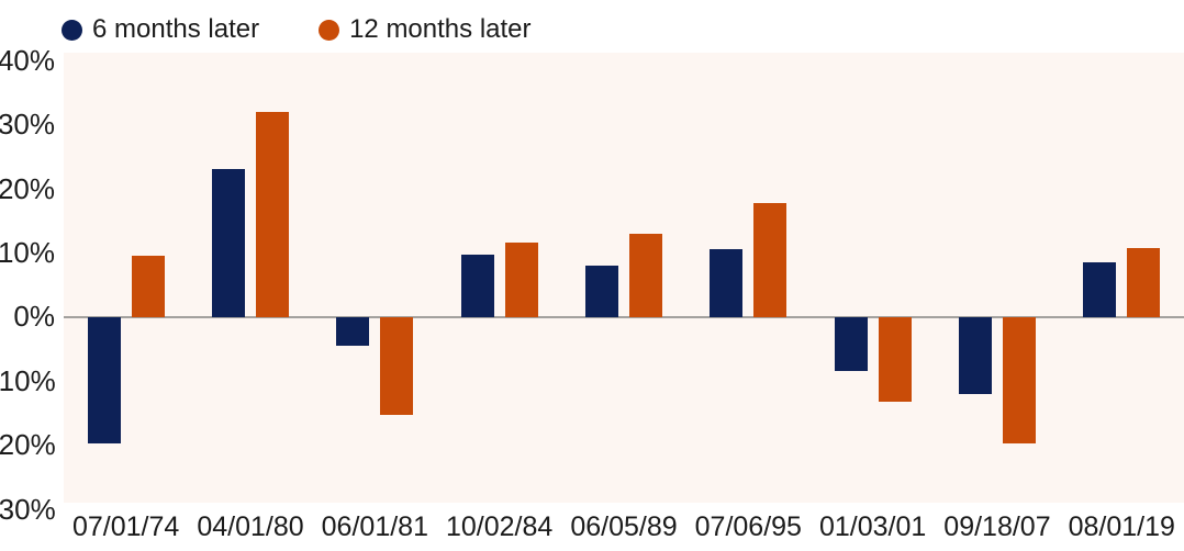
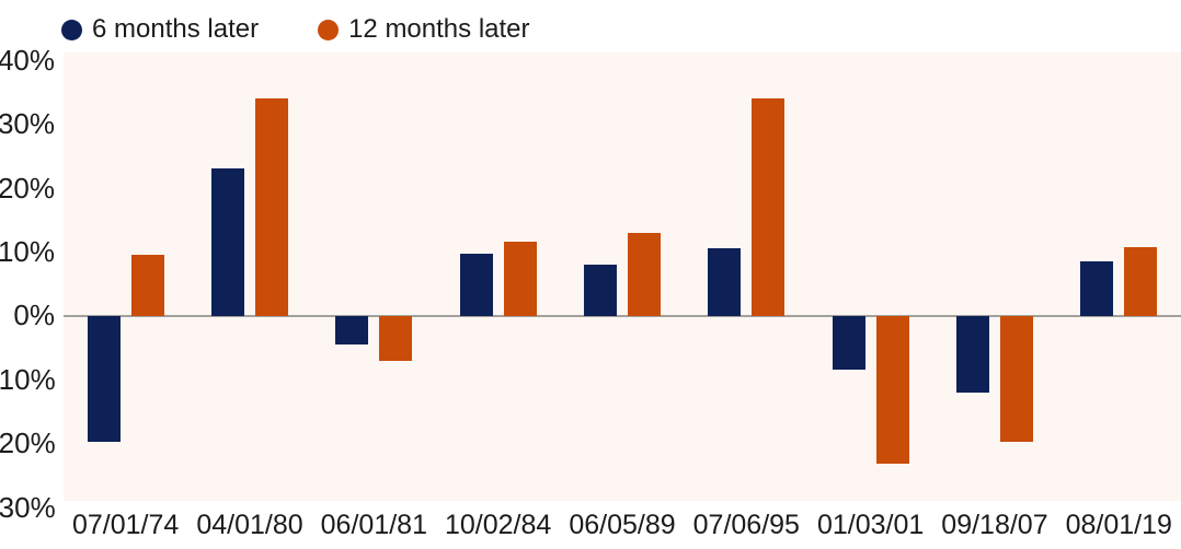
12 months later/04/01/80: 32% -> 34%
12 months later/06/01/81: -15% -> -7%
12 months later/07/06/95: 18% -> 34%
12 months later/01/03/01: -13% -> -23%
